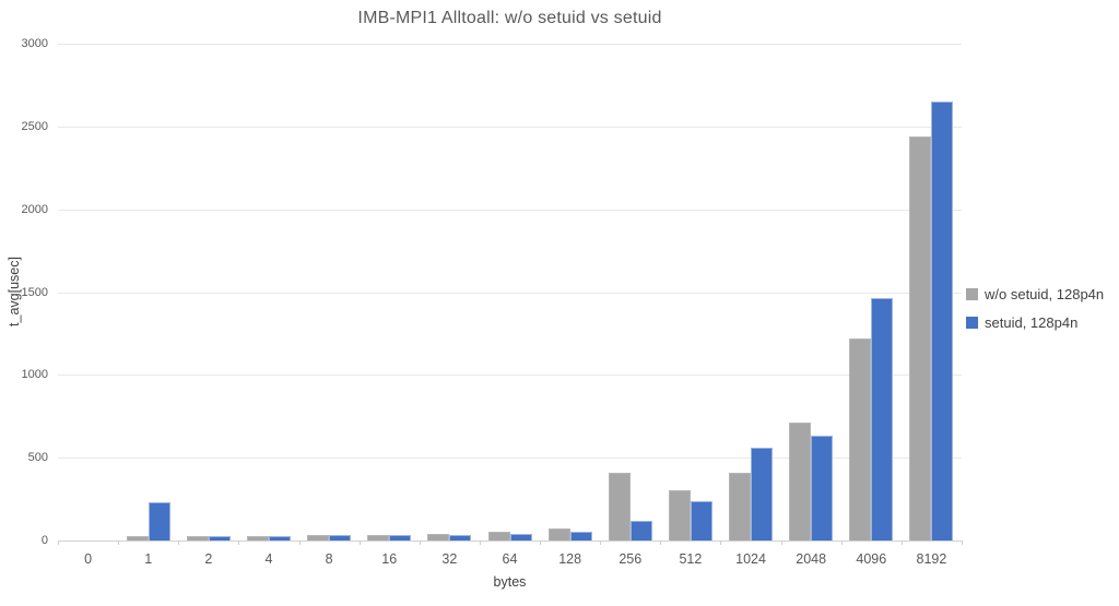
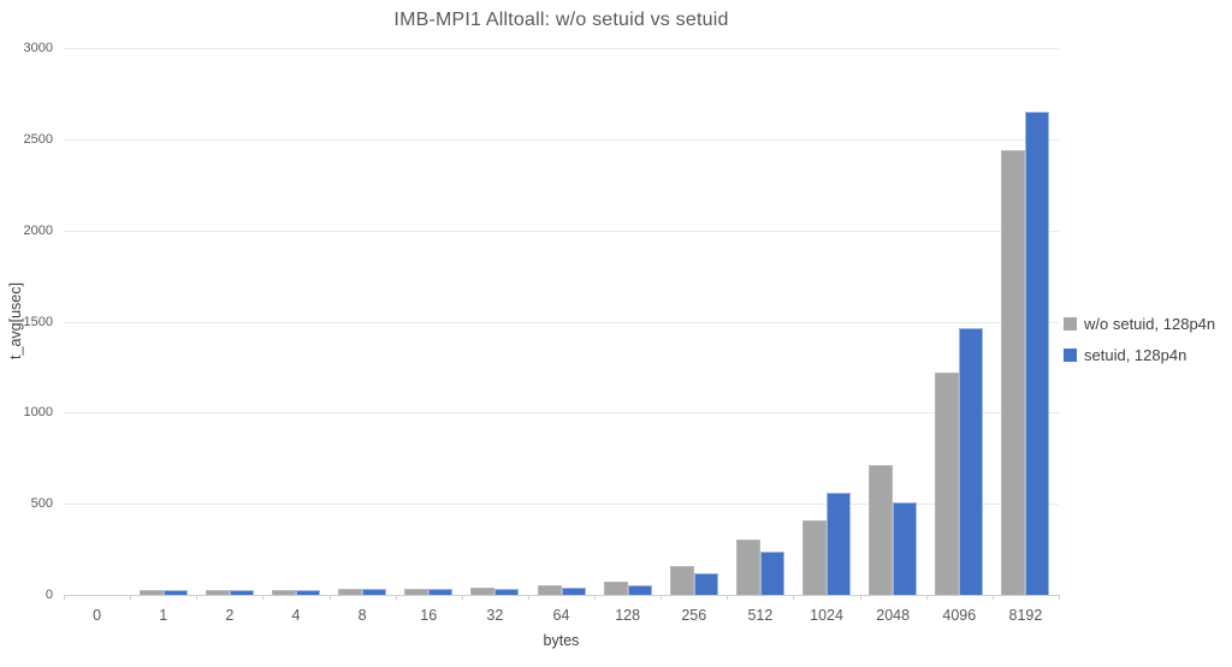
setuid, 128p4n/1: 230 -> 30
w/o setuid, 128p4n/256: 410 -> 160
setuid, 128p4n/2048: 630 -> 510
